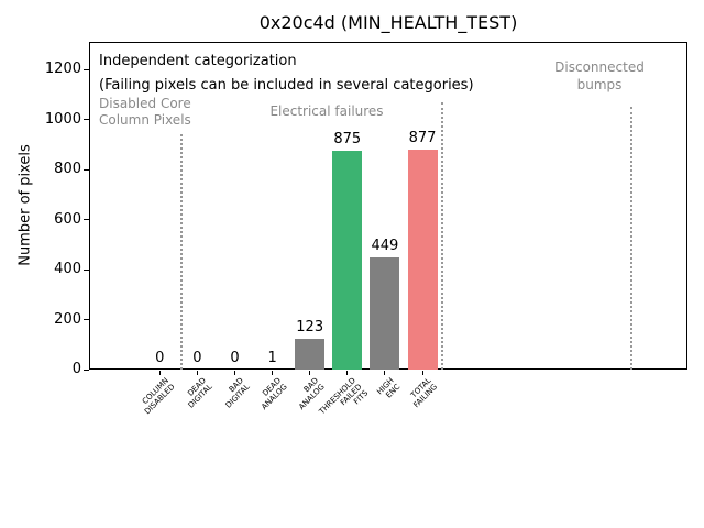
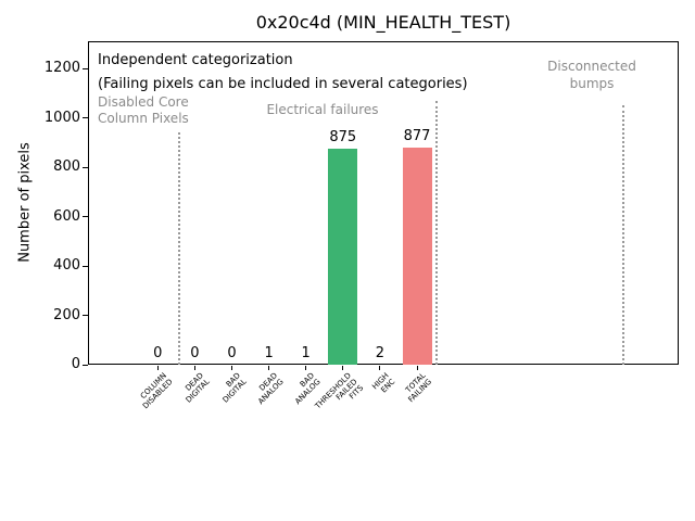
BAD ANALOG: 123 -> 1
HIGH ENC: 449 -> 2
